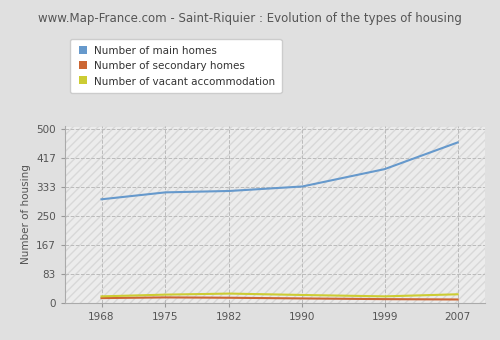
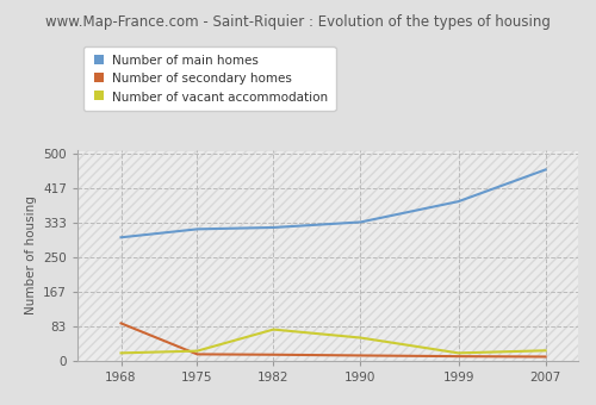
Number of secondary homes/1968: 13 -> 90
Number of vacant accommodation/1982: 26 -> 75
Number of vacant accommodation/1990: 22 -> 55
